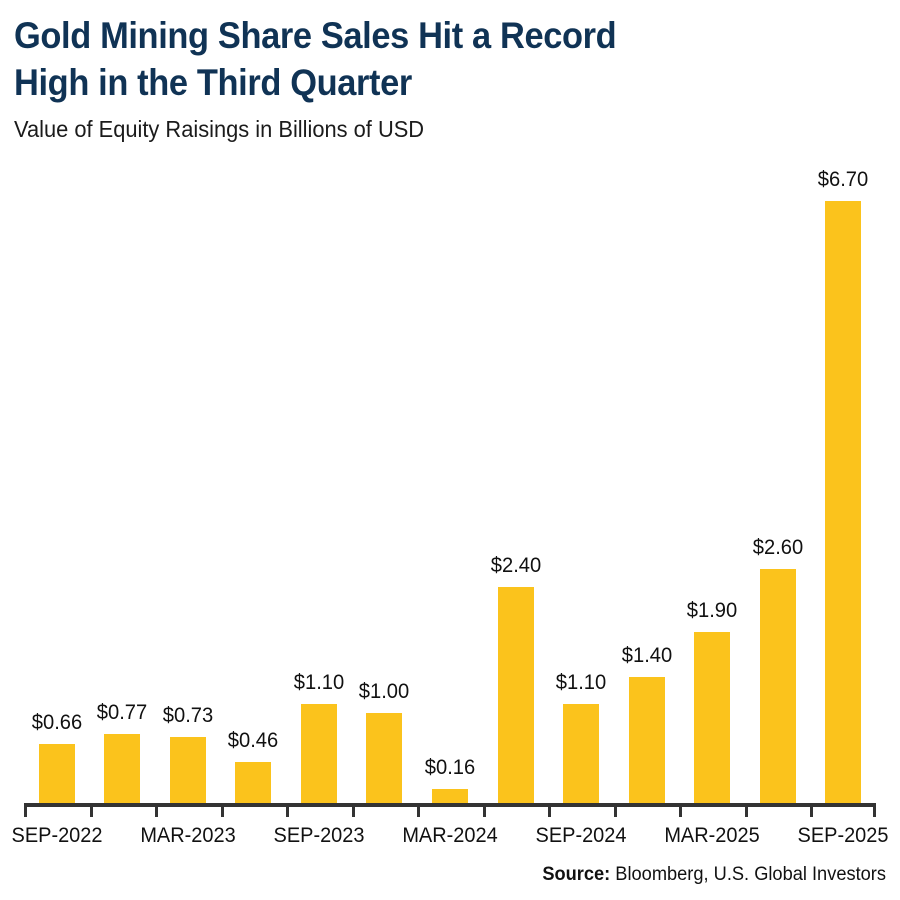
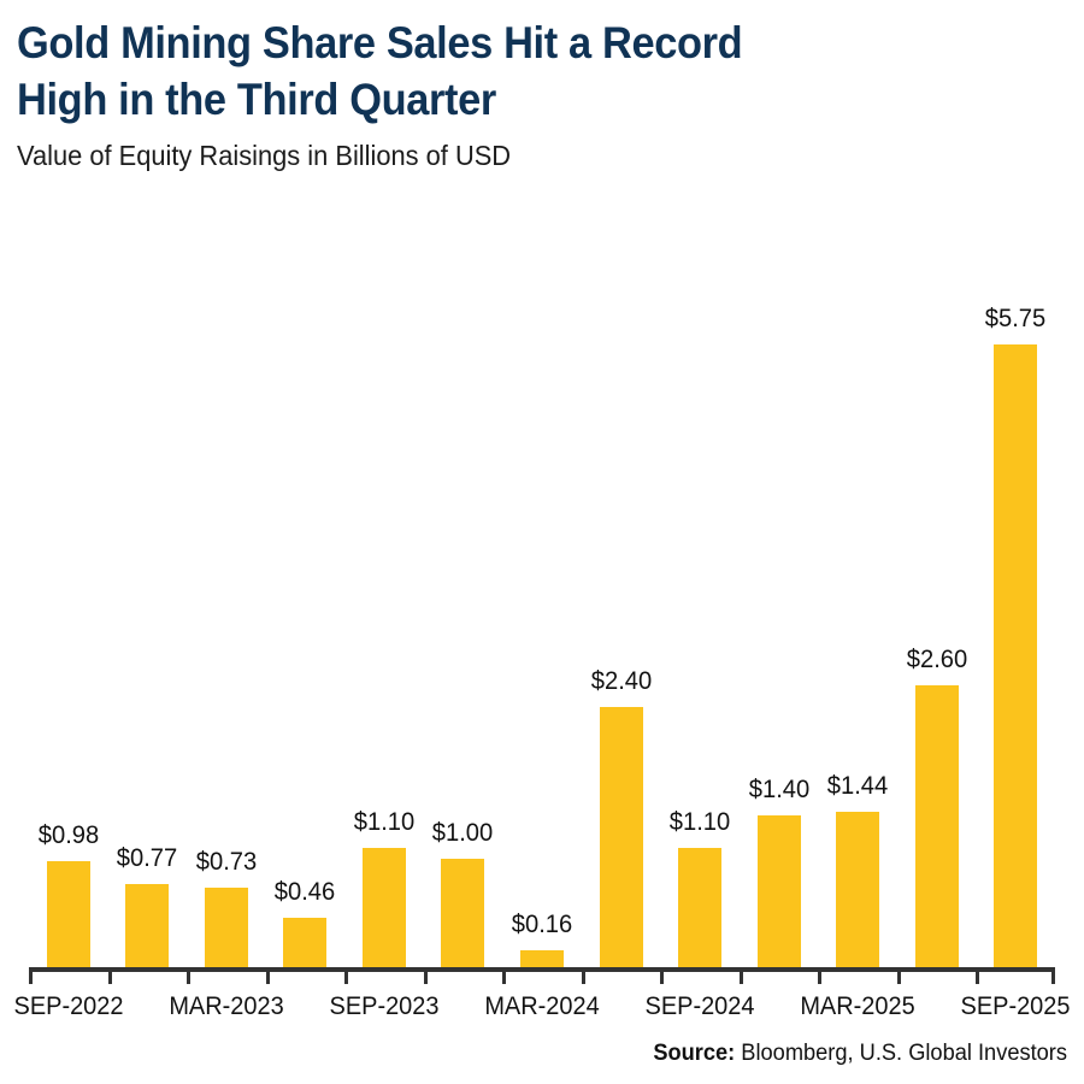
SEP-2022: $0.66 -> $0.98
MAR-2025: $1.90 -> $1.44
SEP-2025: $6.70 -> $5.75
